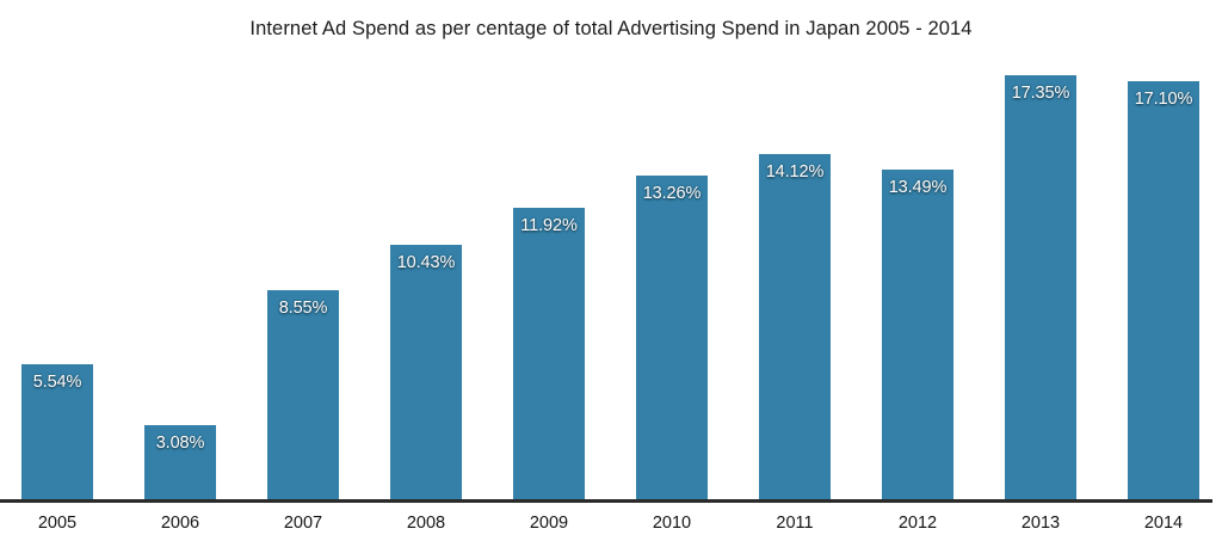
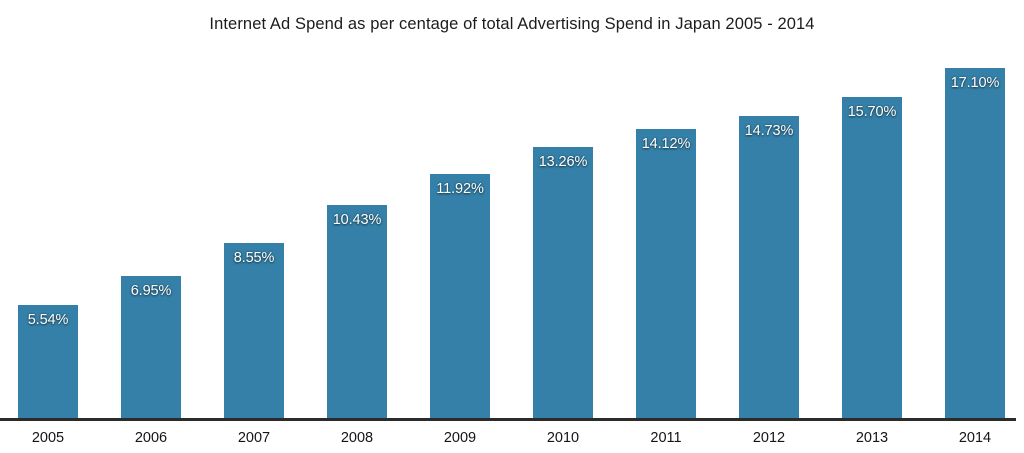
2006: 3.08% -> 6.95%
2012: 13.49% -> 14.73%
2013: 17.35% -> 15.70%
